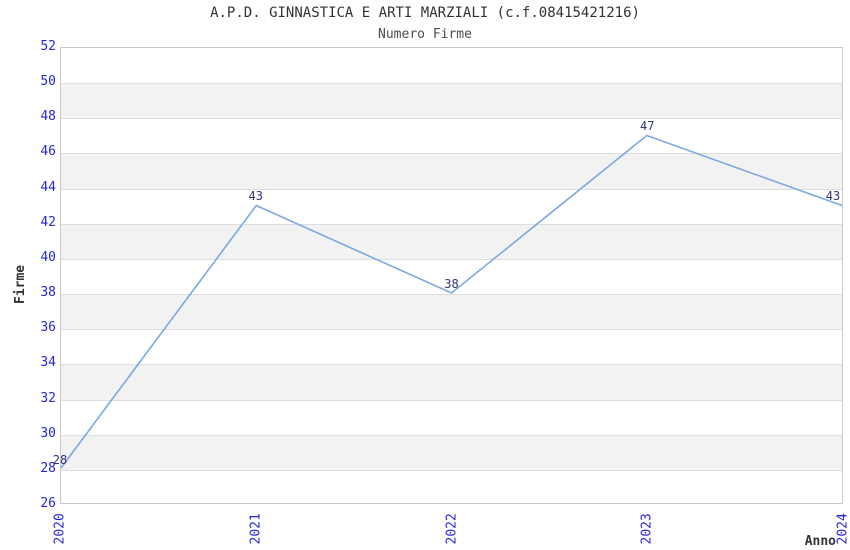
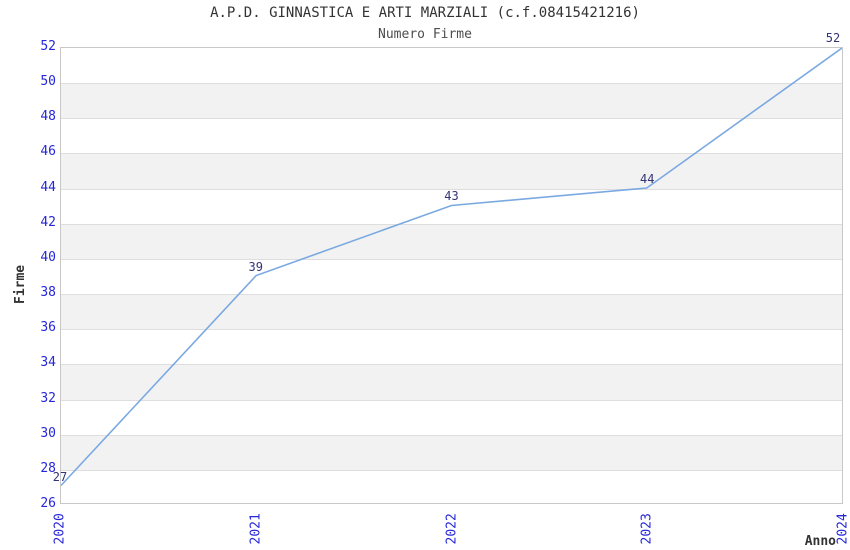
2020: 28 -> 27
2021: 43 -> 39
2022: 38 -> 43
2023: 47 -> 44
2024: 43 -> 52
